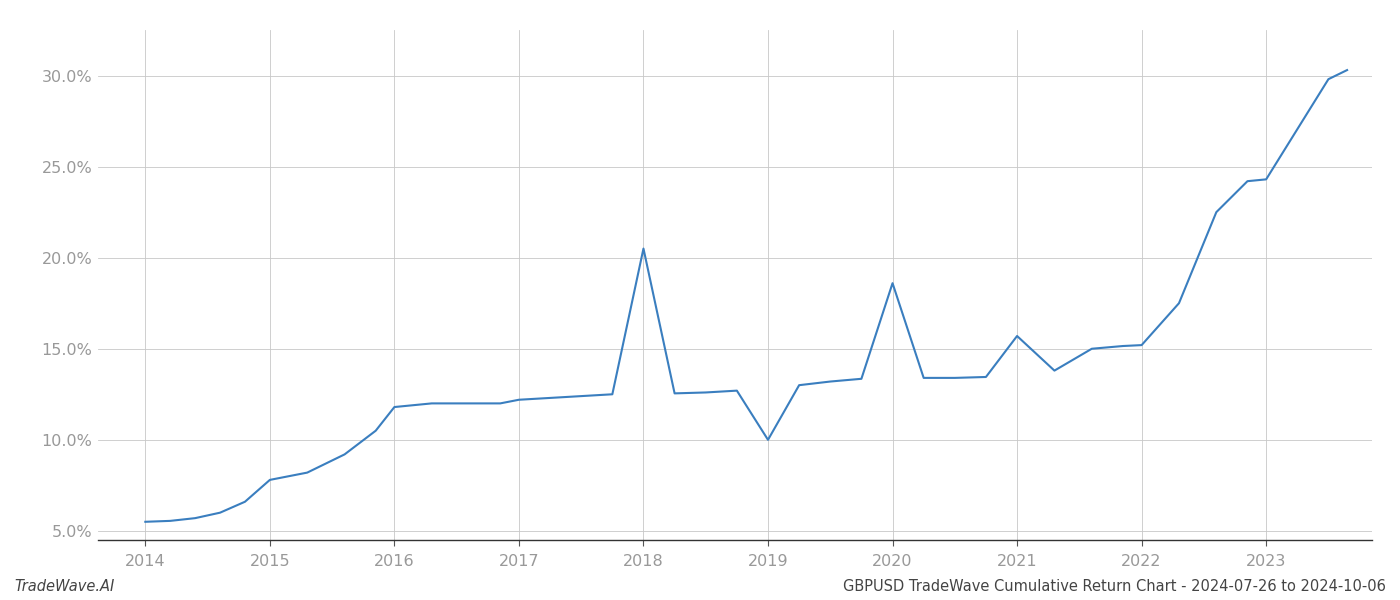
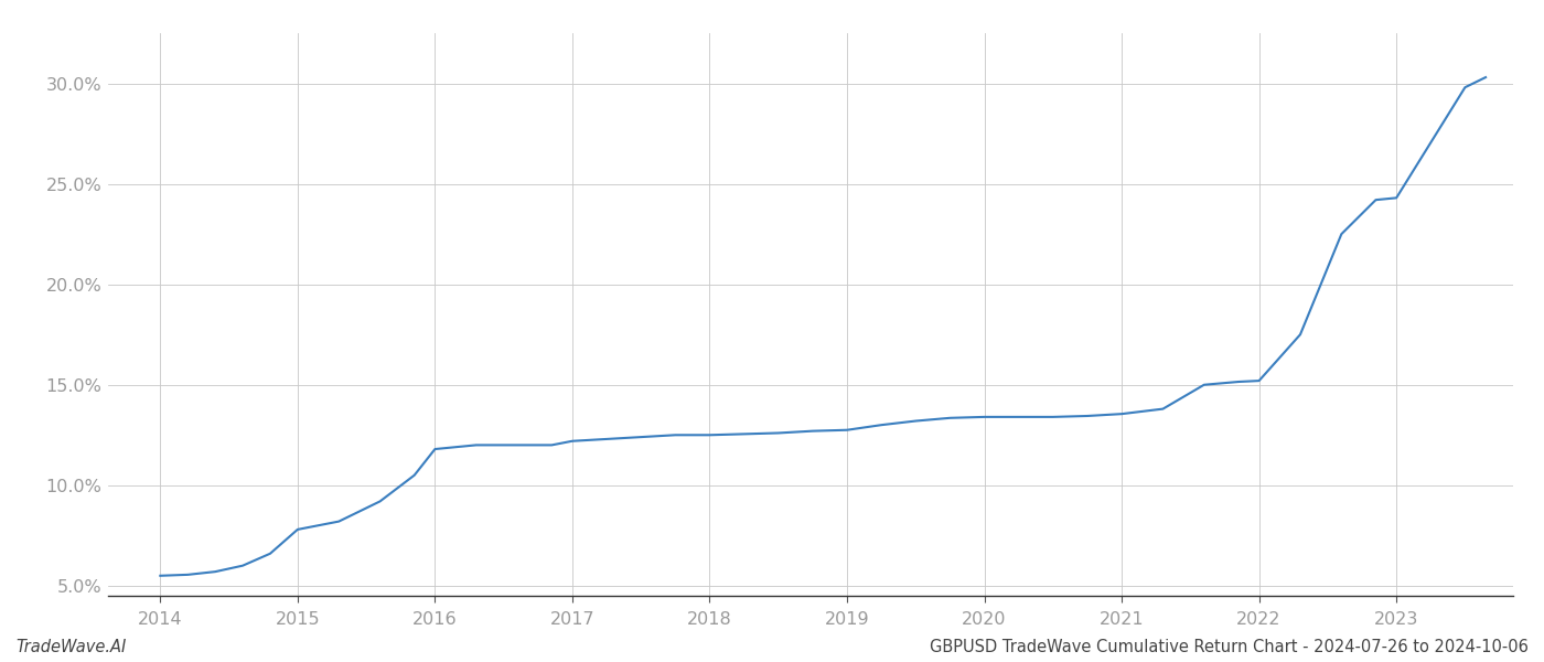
2018: 20.5% -> 12.5%
2019: 10.0% -> 12.8%
2020: 18.6% -> 13.4%
2021: 15.7% -> 13.6%
